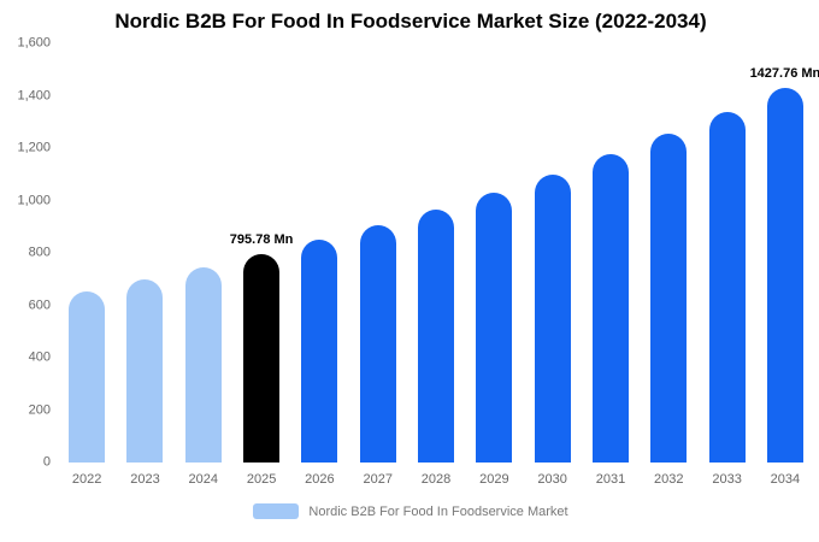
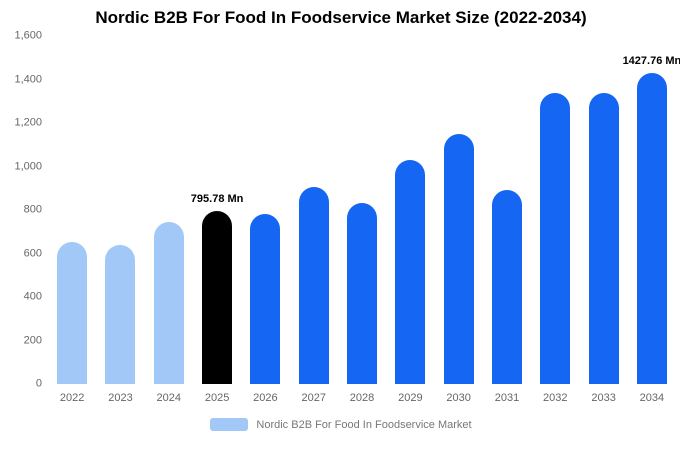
2023: 700 -> 640
2026: 850 -> 780
2028: 970 -> 830
2030: 1100 -> 1150
2031: 1180 -> 890
2032: 1250 -> 1340
